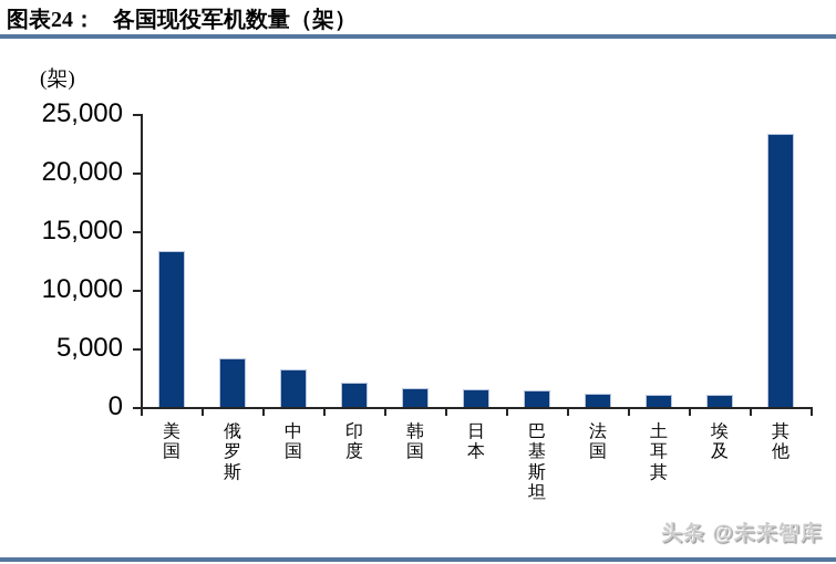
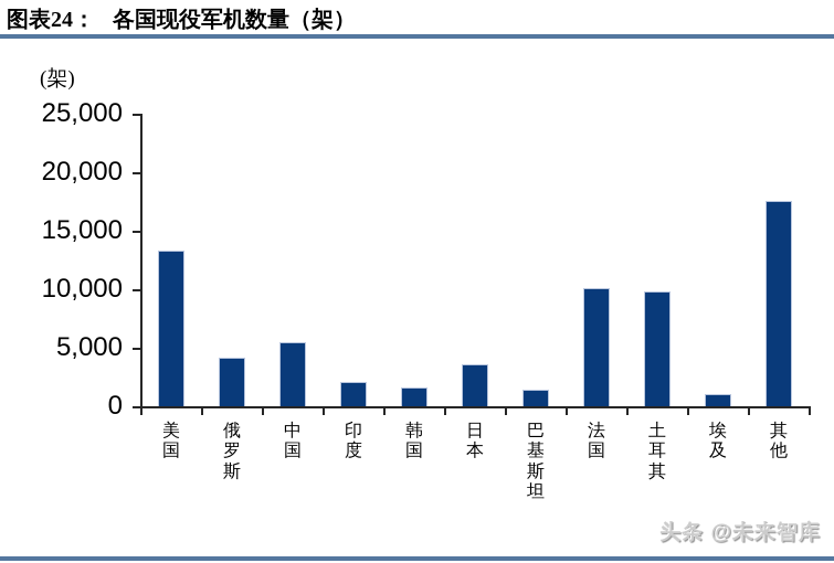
中国: 3200 -> 5500
日本: 1600 -> 3600
法国: 1200 -> 10100
土耳其: 1000 -> 9800
其他: 23300 -> 17500
